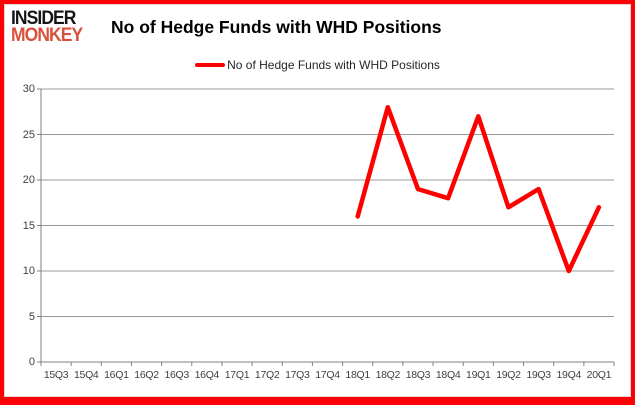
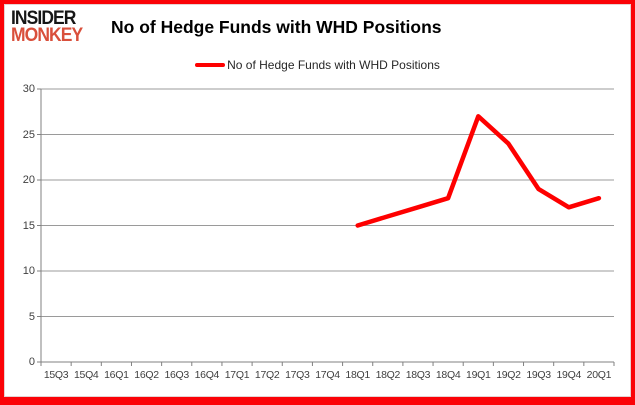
18Q1: 16 -> 15
18Q2: 28 -> 16
18Q3: 19 -> 17
19Q2: 17 -> 24
19Q4: 10 -> 17
20Q1: 17 -> 18
